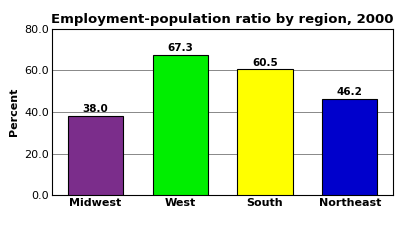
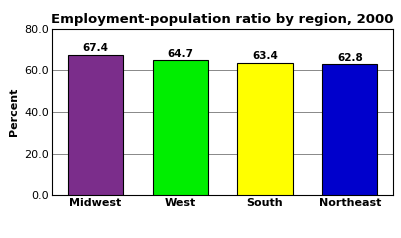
Midwest: 38.0 -> 67.4
West: 67.3 -> 64.7
South: 60.5 -> 63.4
Northeast: 46.2 -> 62.8
